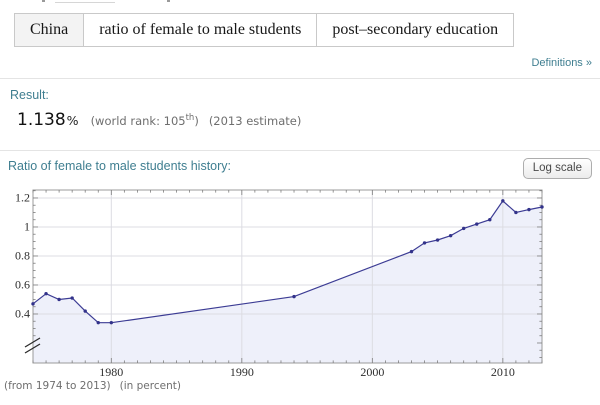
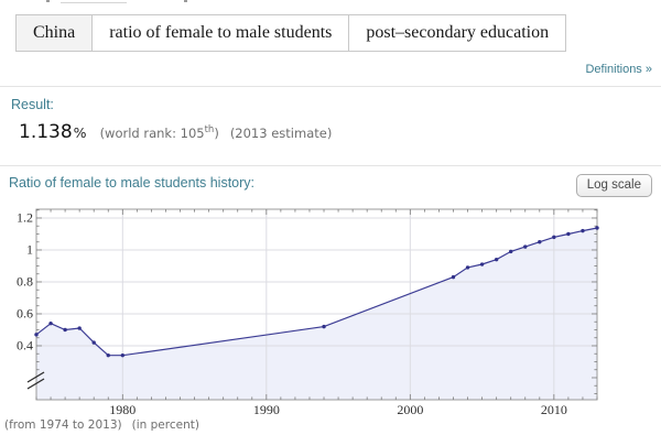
2010: 1.18 -> 1.08
